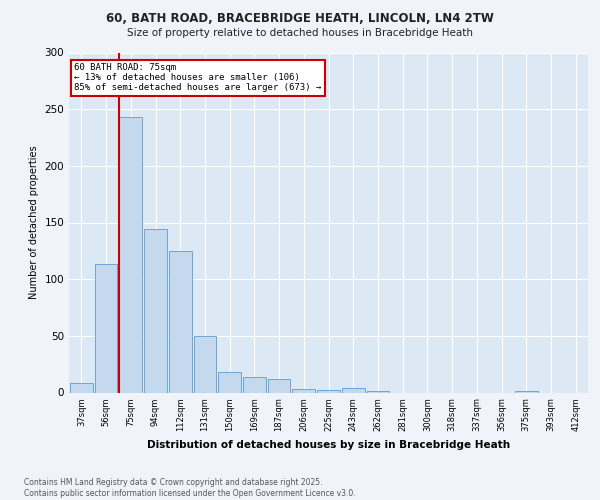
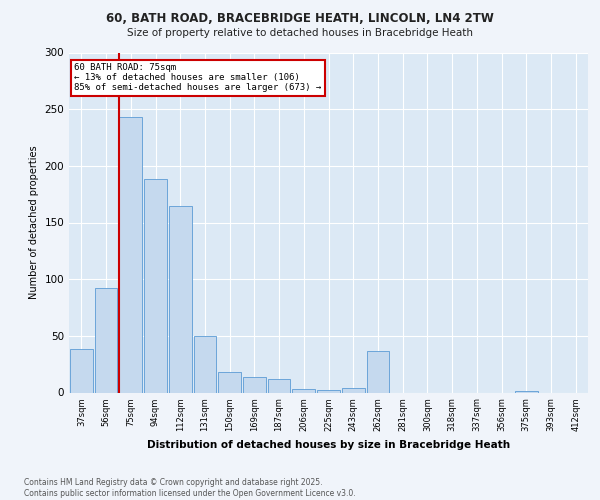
37sqm: 8 -> 38
56sqm: 113 -> 92
94sqm: 144 -> 188
112sqm: 125 -> 165
262sqm: 1 -> 37
